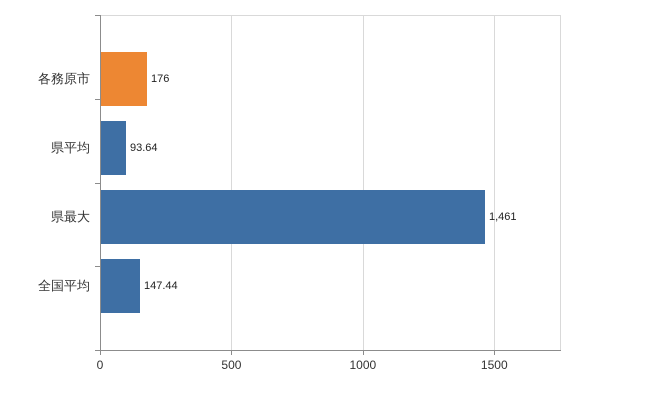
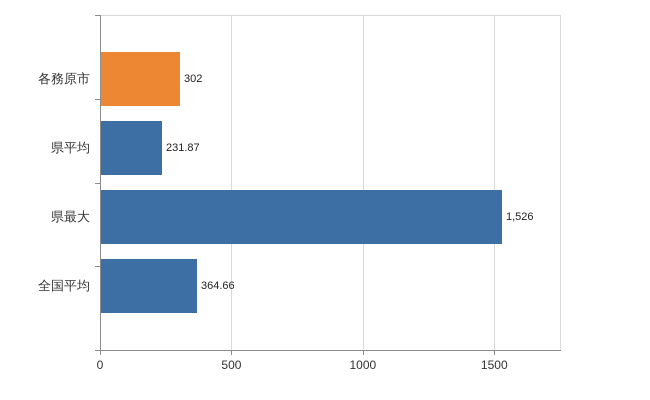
各務原市: 176 -> 302
県平均: 93.64 -> 231.87
県最大: 1,461 -> 1,526
全国平均: 147.44 -> 364.66
